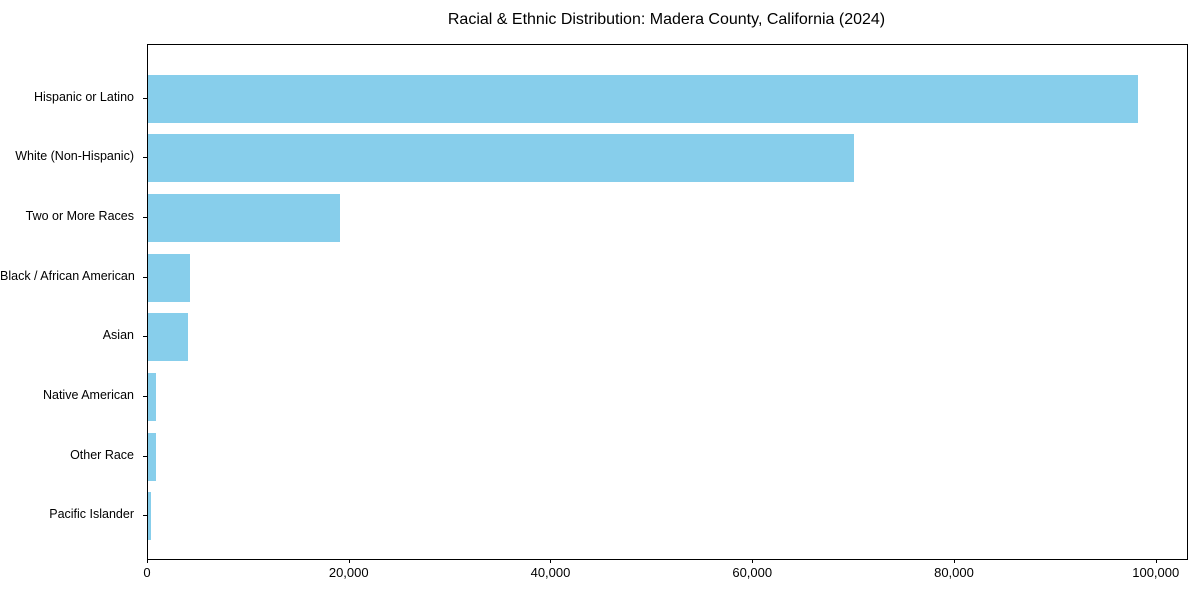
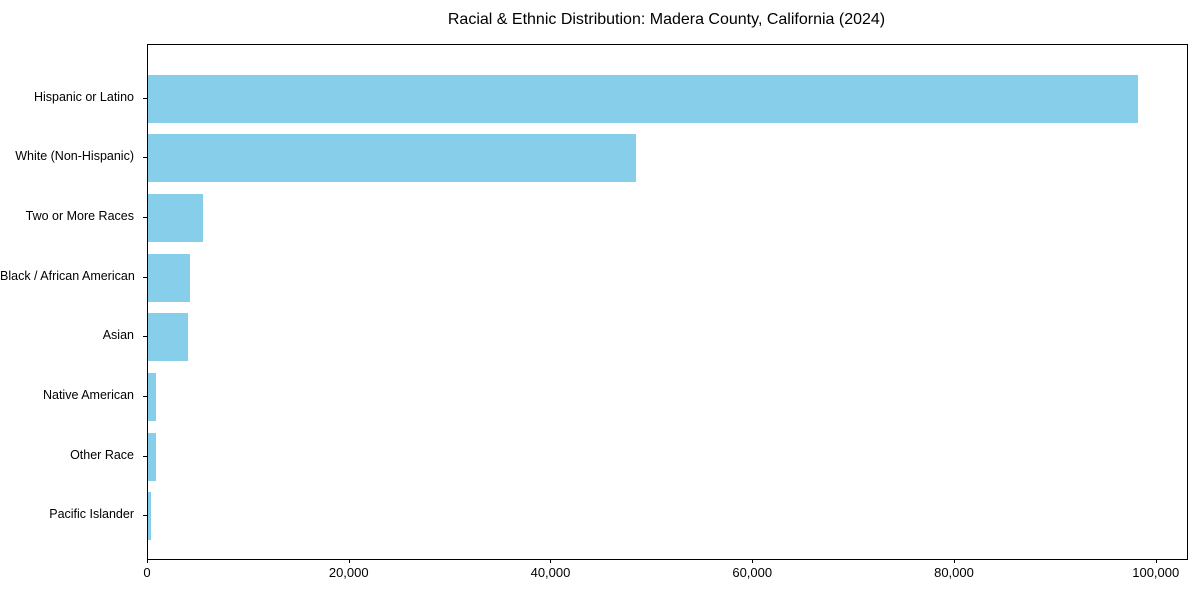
White (Non-Hispanic): 70000 -> 48000
Two or More Races: 19000 -> 6000
